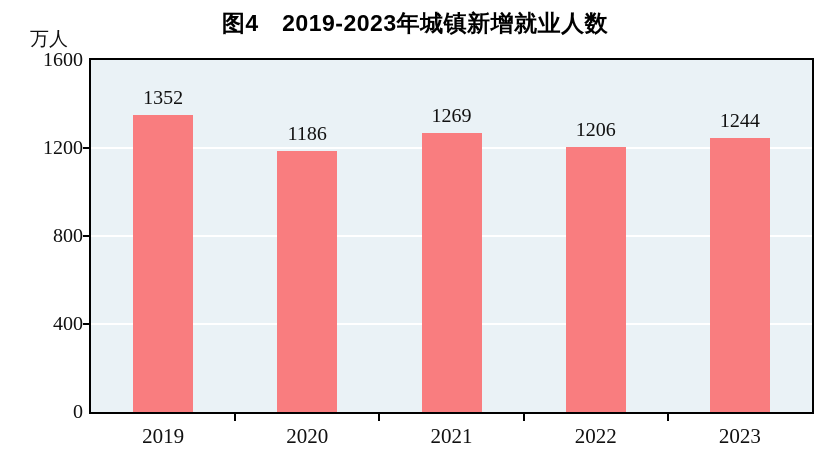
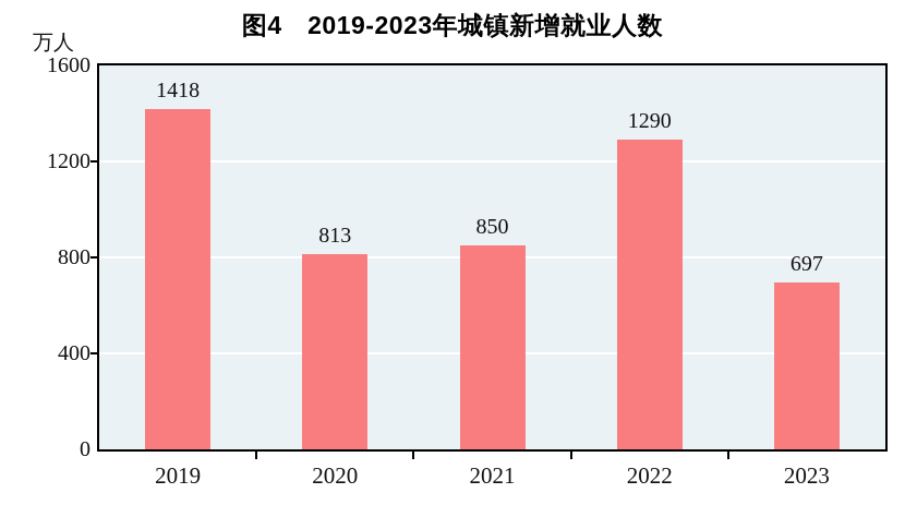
2019: 1352 -> 1418
2020: 1186 -> 813
2021: 1269 -> 850
2022: 1206 -> 1290
2023: 1244 -> 697
